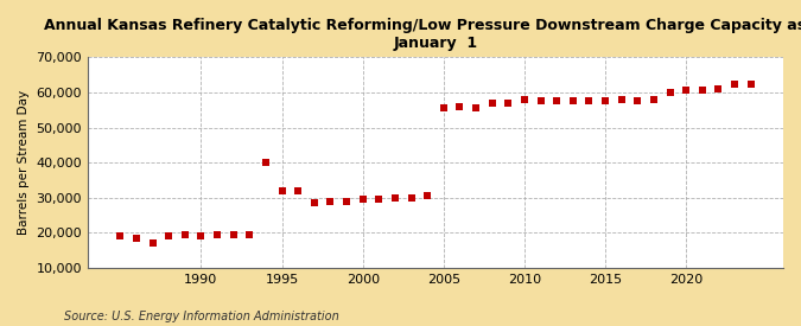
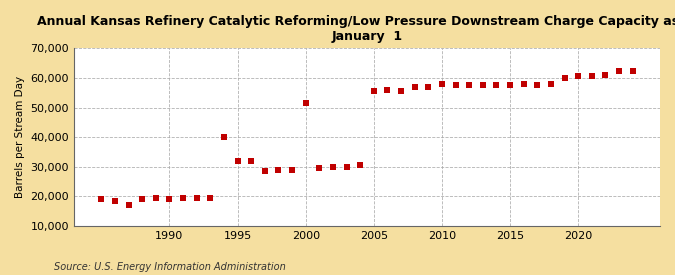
2000: 29,500 -> 51,500
